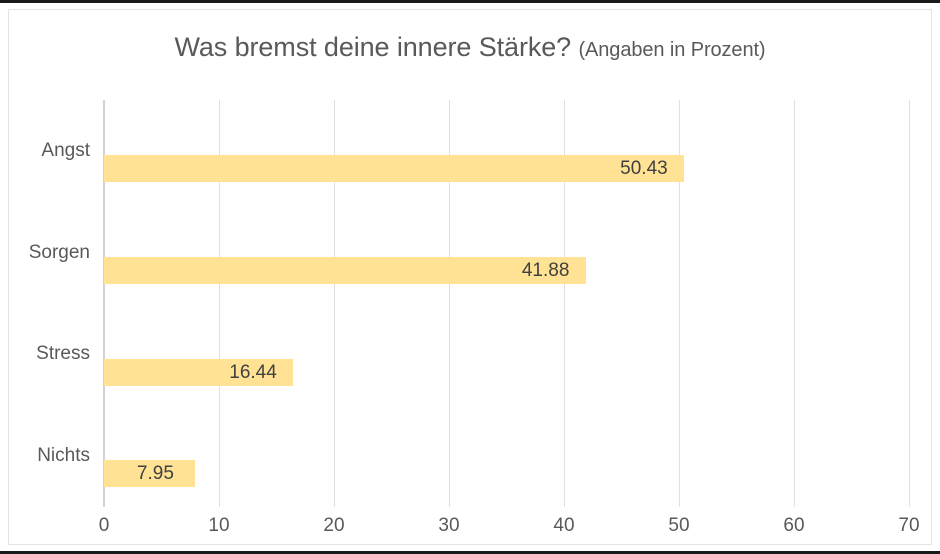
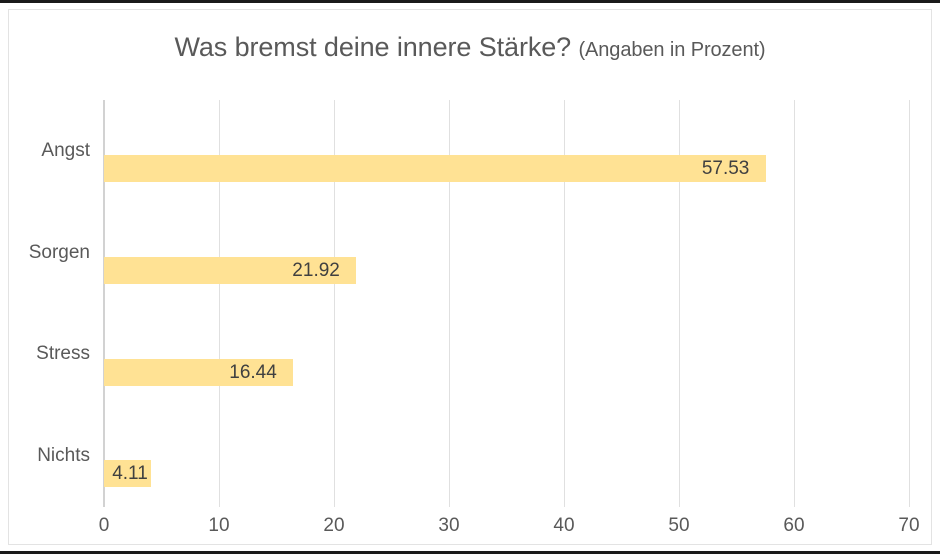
Angst: 50.43 -> 57.53
Sorgen: 41.88 -> 21.92
Nichts: 7.95 -> 4.11
